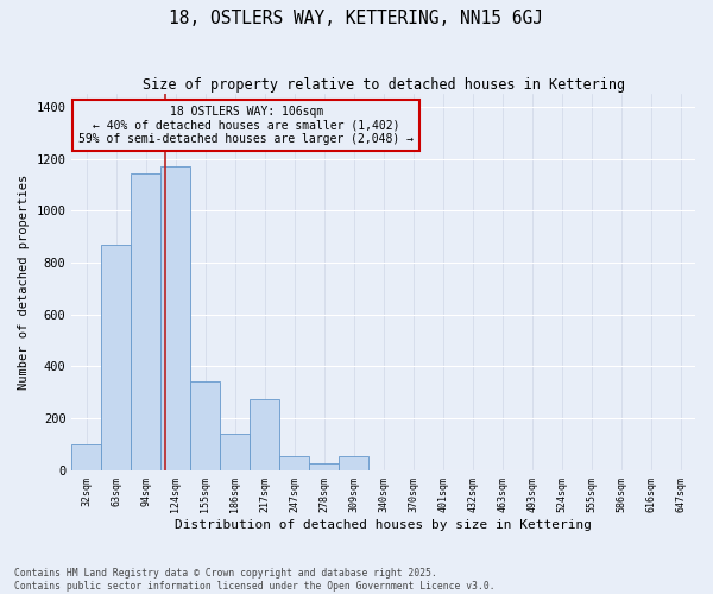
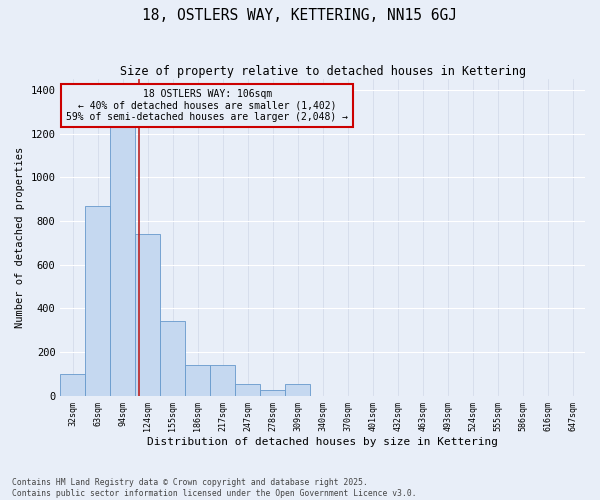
94sqm: 1145 -> 1240
124sqm: 1170 -> 740
217sqm: 275 -> 140
